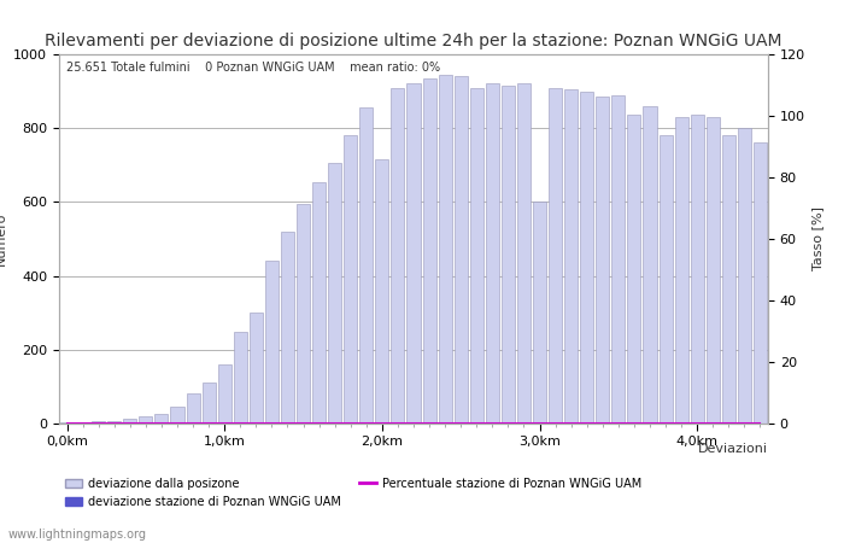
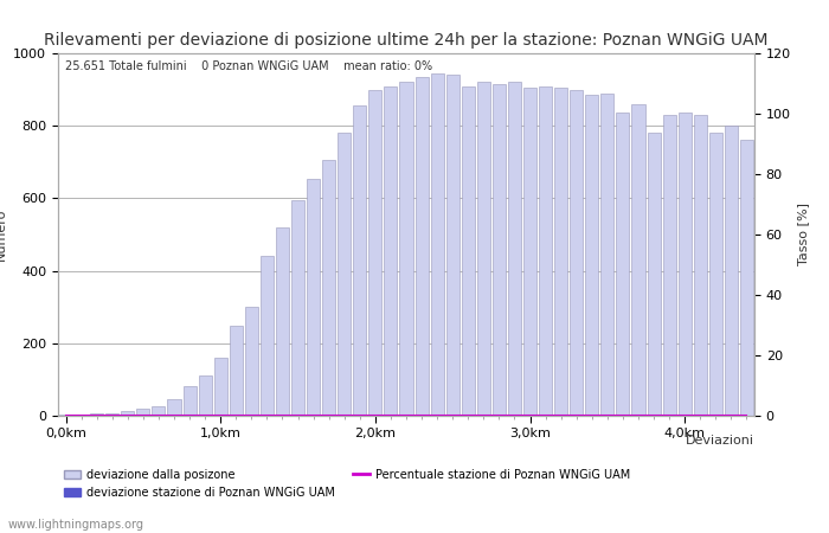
deviazione dalla posizone/2,0km: 715 -> 900
deviazione dalla posizone/3,0km: 600 -> 905
